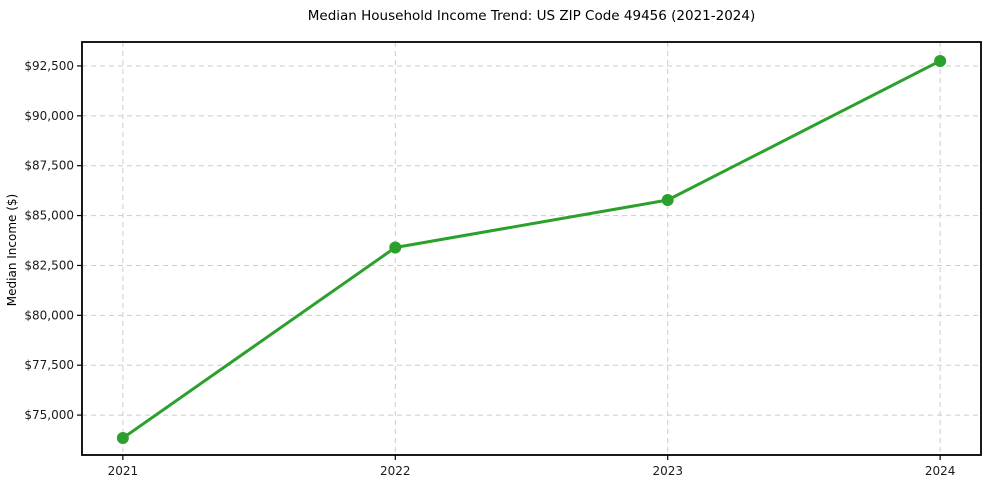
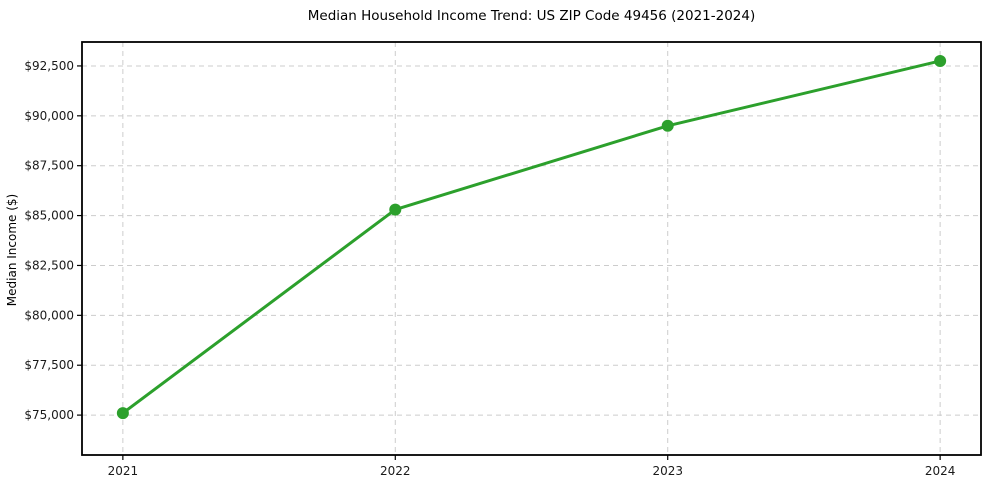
2021: $73800 -> $75100
2022: $83400 -> $85300
2023: $85800 -> $89500
